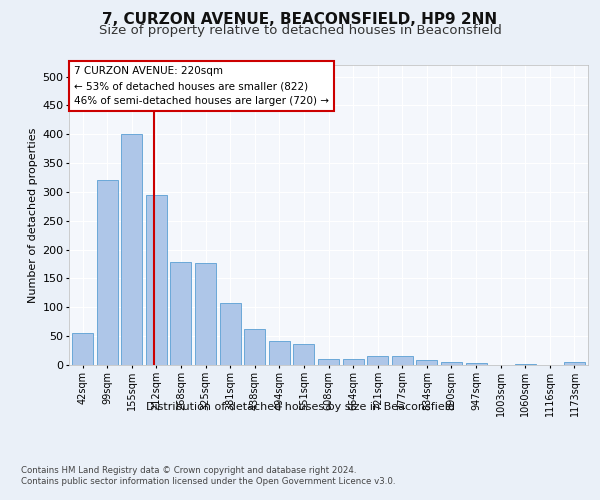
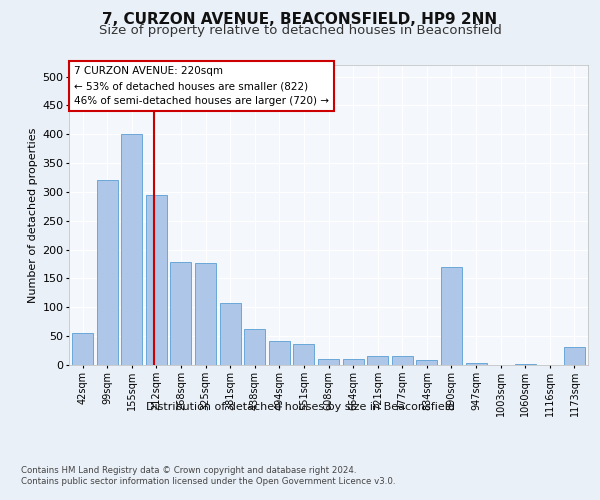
890sqm: 5 -> 170
1173sqm: 5 -> 32
